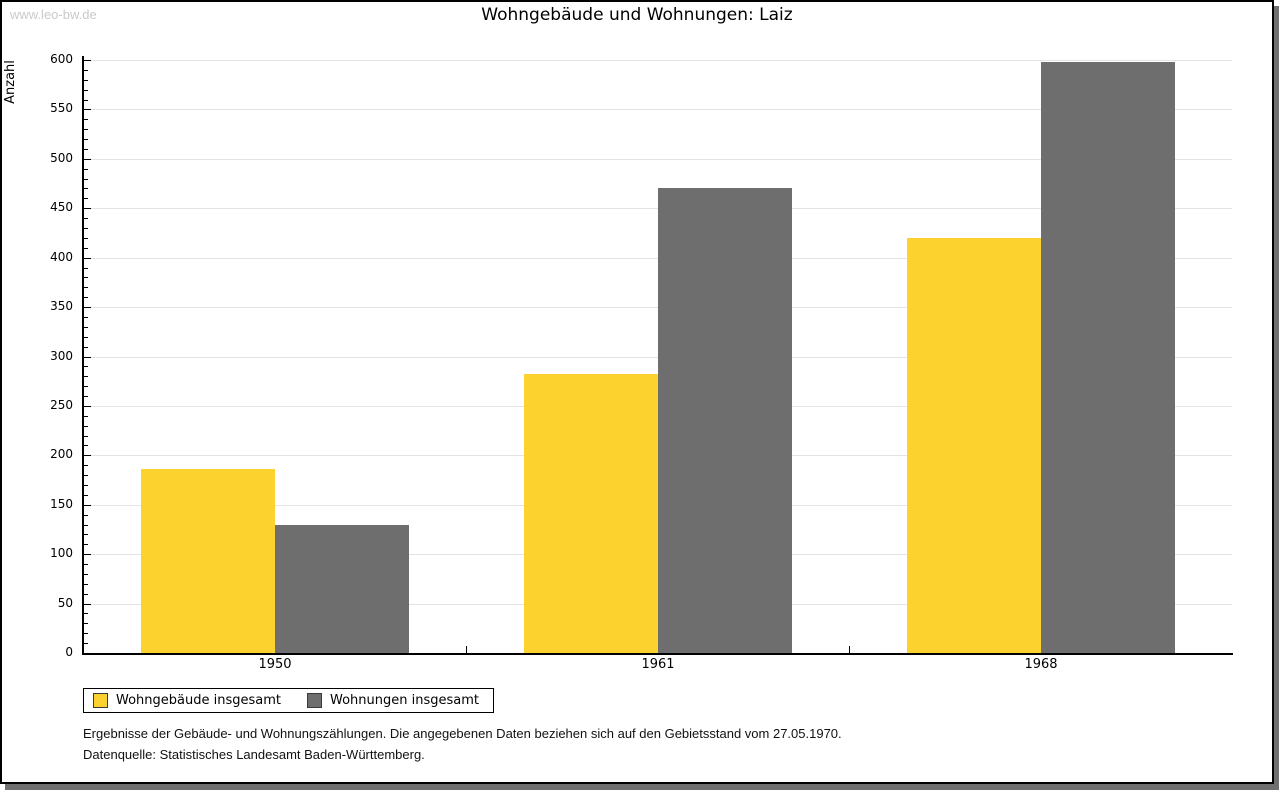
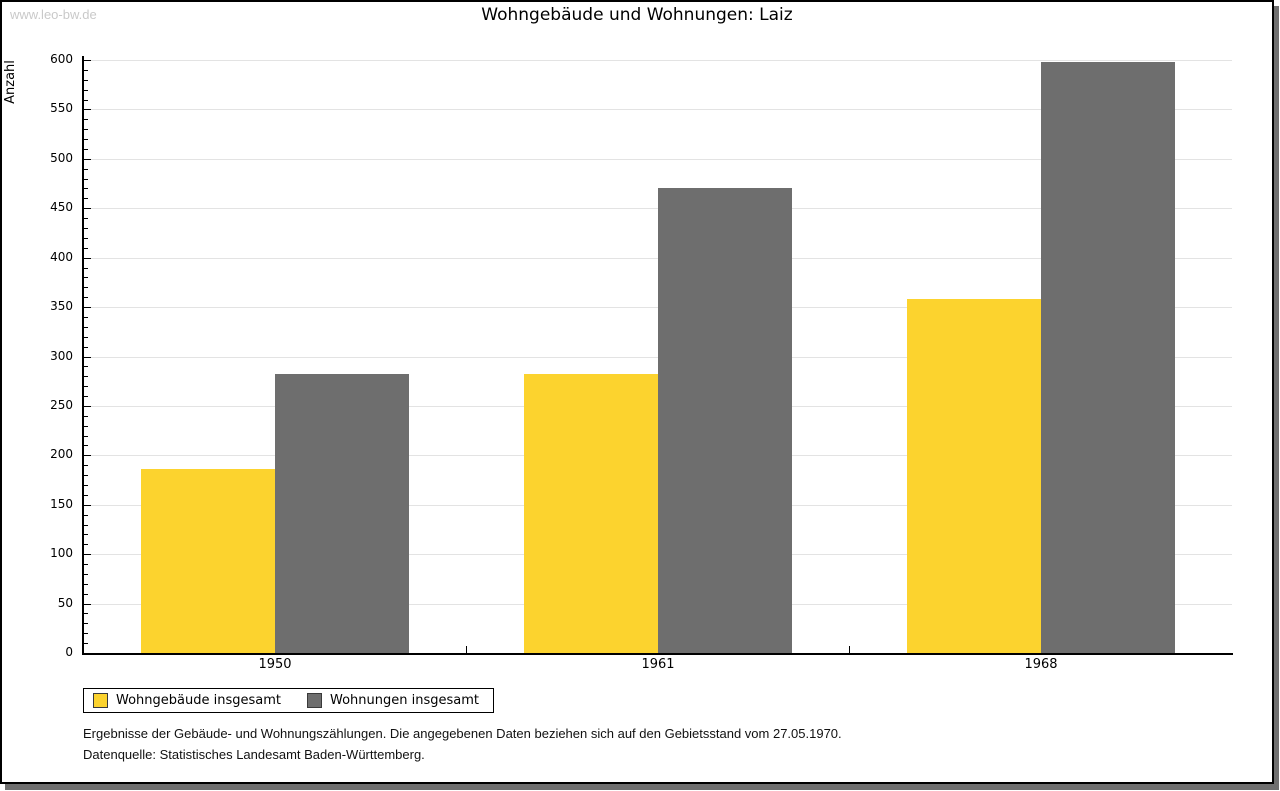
Wohnungen insgesamt/1950: 130 -> 280
Wohngebäude insgesamt/1968: 420 -> 360
